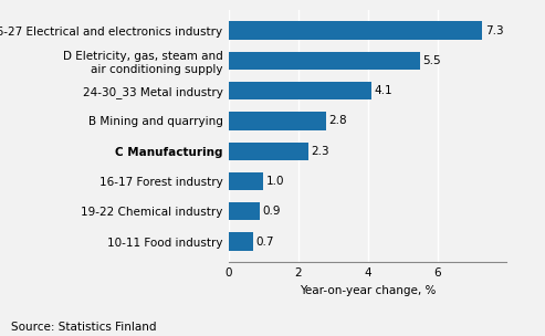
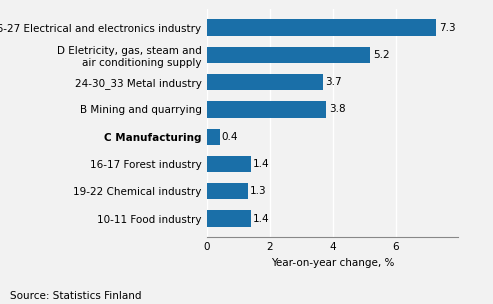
D Eletricity, gas, steam and air conditioning supply: 5.5 -> 5.2
24-30_33 Metal industry: 4.1 -> 3.7
B Mining and quarrying: 2.8 -> 3.8
C Manufacturing: 2.3 -> 0.4
16-17 Forest industry: 1.0 -> 1.4
19-22 Chemical industry: 0.9 -> 1.3
10-11 Food industry: 0.7 -> 1.4
